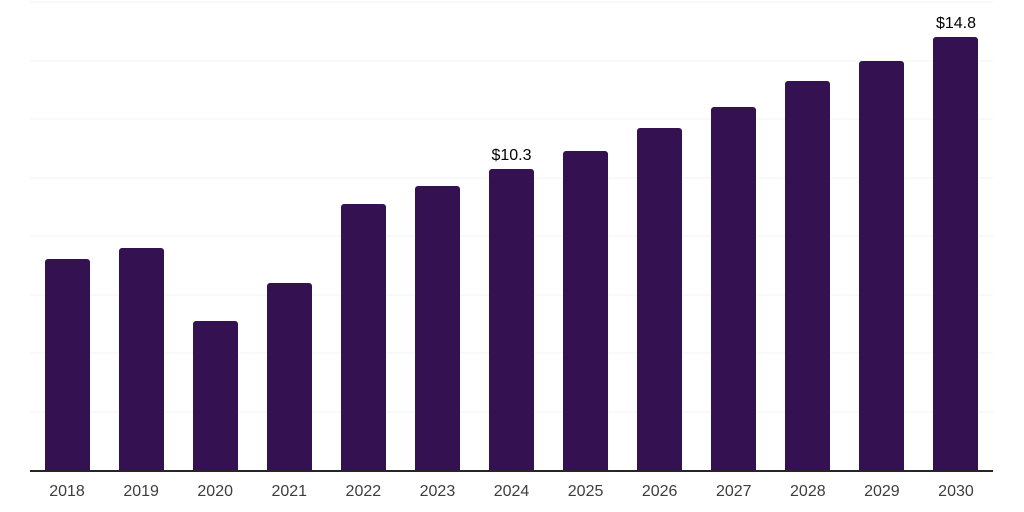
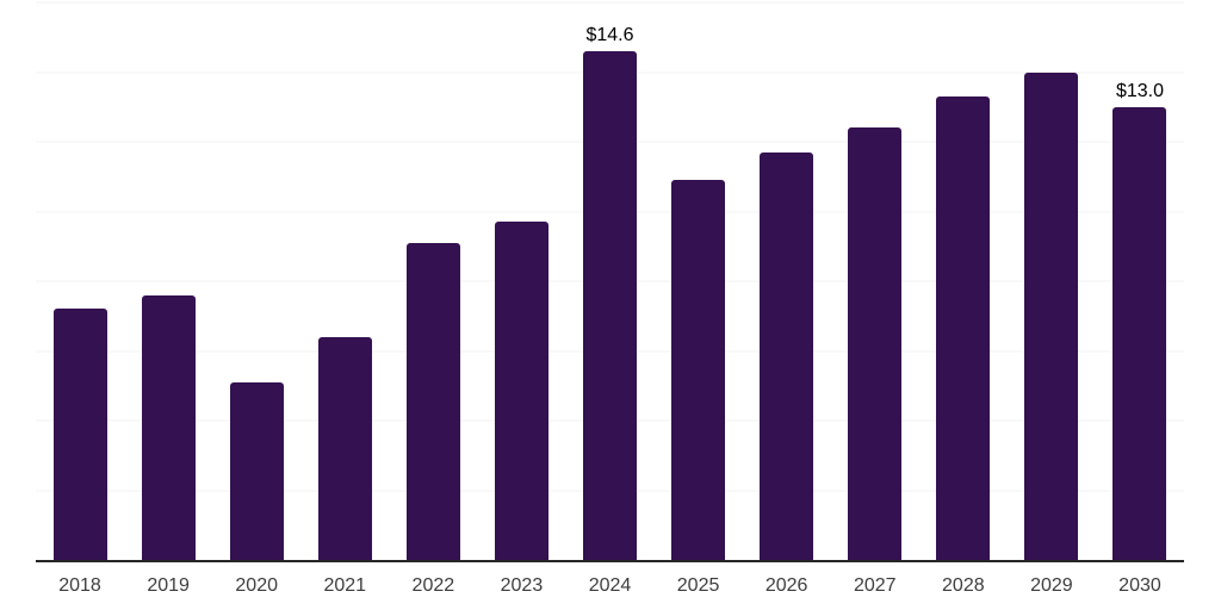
2024: $10.3 -> $14.6
2030: $14.8 -> $13.0
